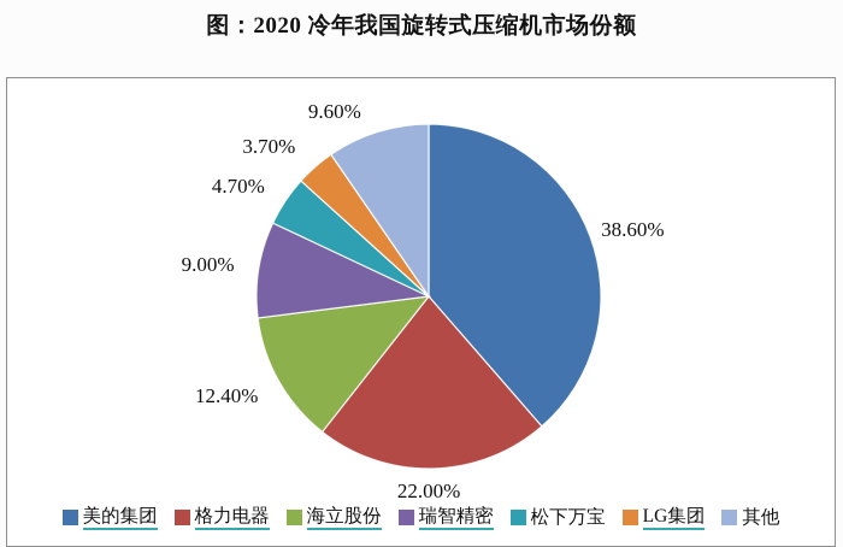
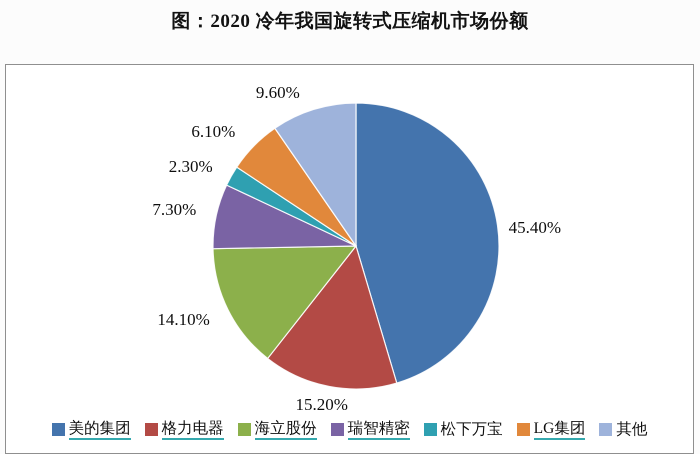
美的集团: 38.60% -> 45.40%
格力电器: 22.00% -> 15.20%
海立股份: 12.40% -> 14.10%
瑞智精密: 9.00% -> 7.30%
松下万宝: 4.70% -> 2.30%
LG集团: 3.70% -> 6.10%
